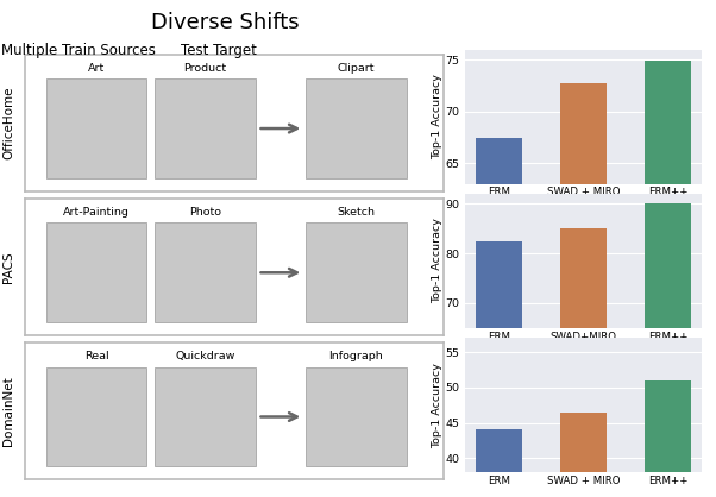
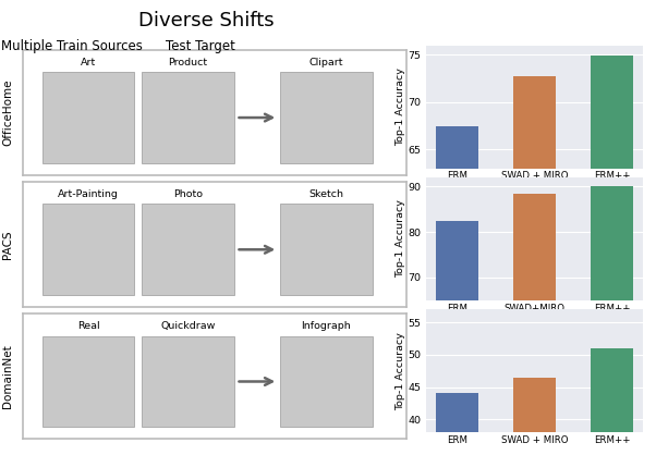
SWAD+MIRO: 85.0 -> 88.5
